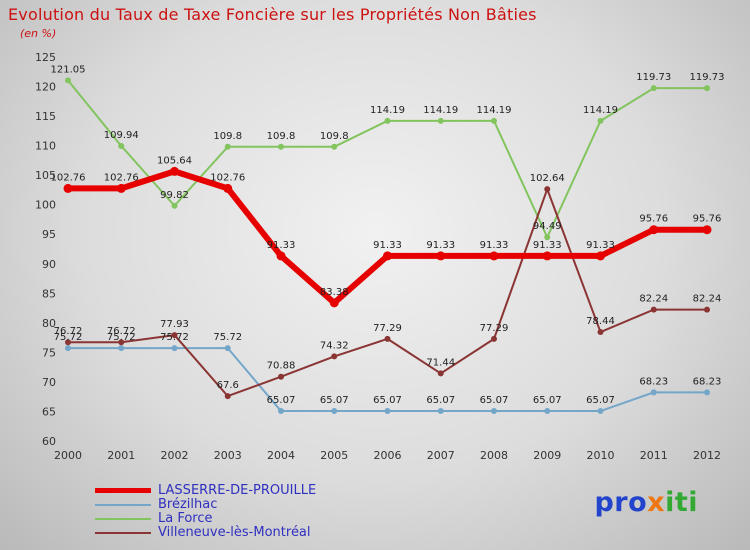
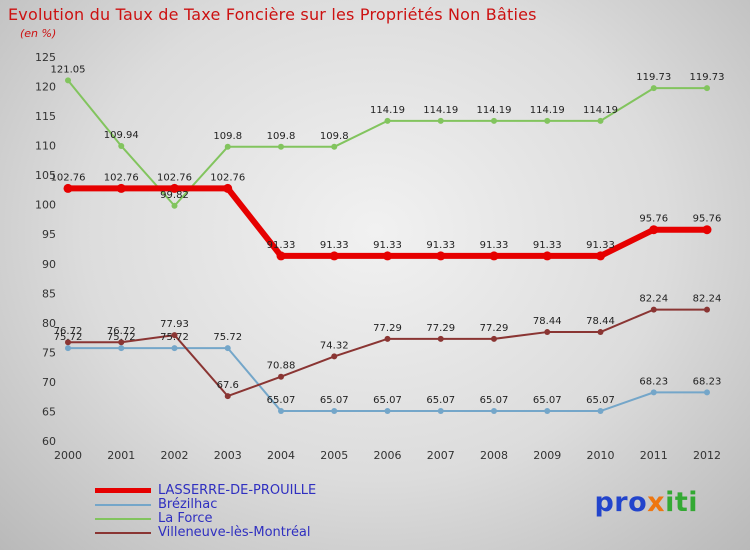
LASSERRE-DE-PROUILLE/2002: 105.64 -> 102.76
LASSERRE-DE-PROUILLE/2005: 83.38 -> 91.33
Villeneuve-lès-Montréal/2007: 71.44 -> 77.29
La Force/2009: 94.49 -> 114.19
Villeneuve-lès-Montréal/2009: 102.64 -> 78.44
